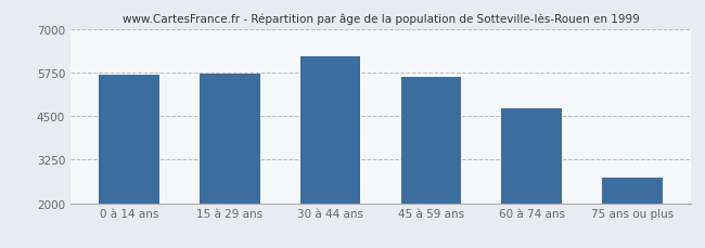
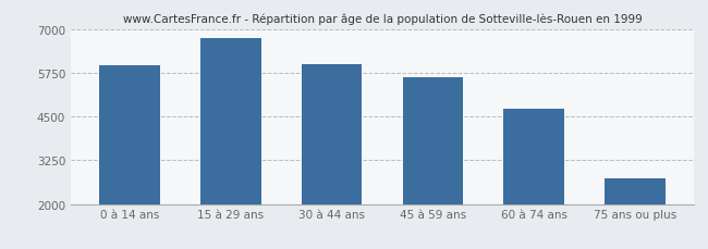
0 à 14 ans: 5680 -> 5950
15 à 29 ans: 5720 -> 6750
30 à 44 ans: 6220 -> 6000
